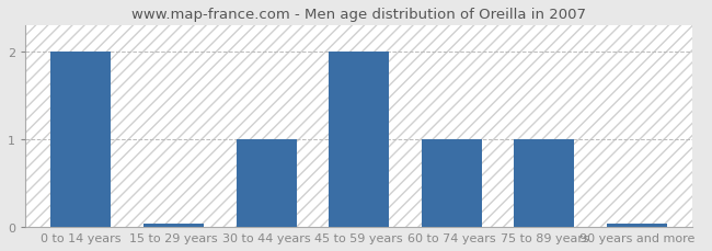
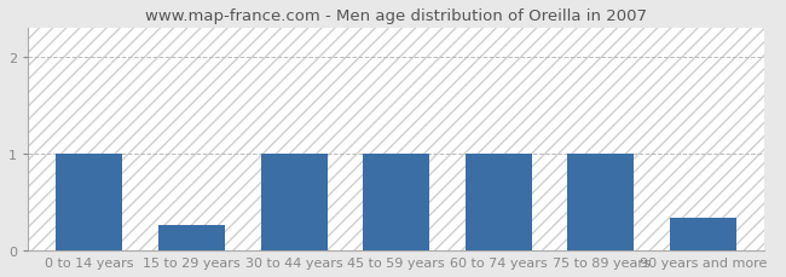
0 to 14 years: 2.00 -> 1.00
15 to 29 years: 0.04 -> 0.26
45 to 59 years: 2.00 -> 1.00
90 years and more: 0.04 -> 0.34
